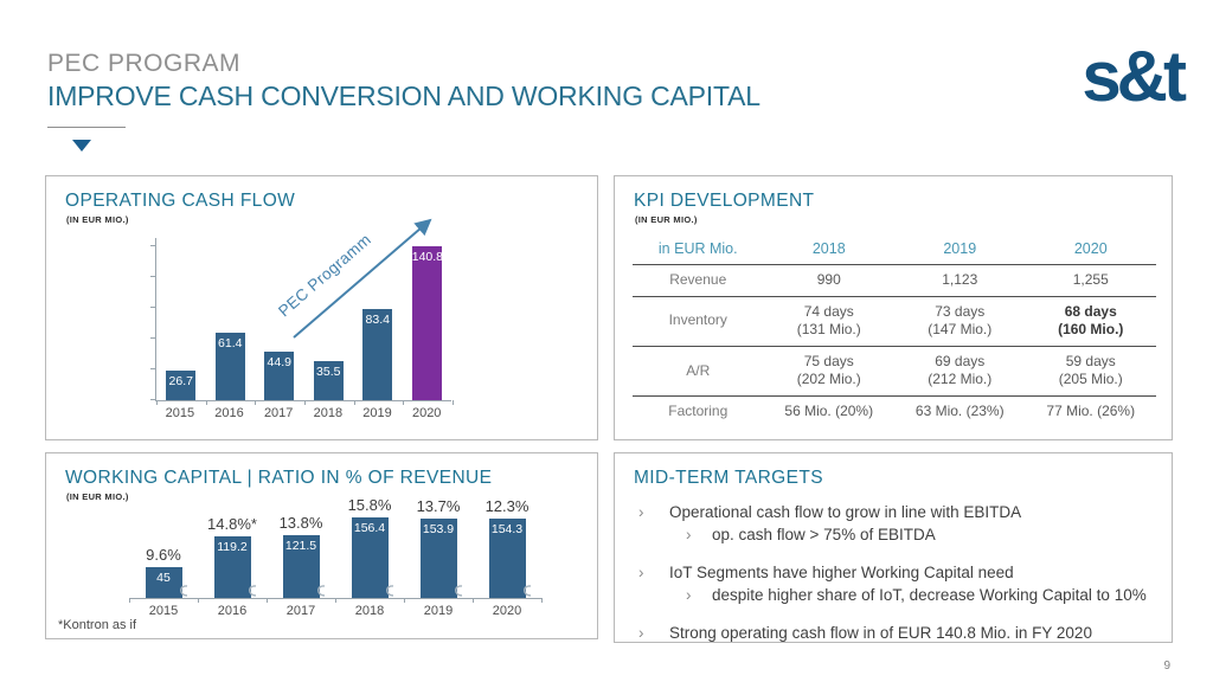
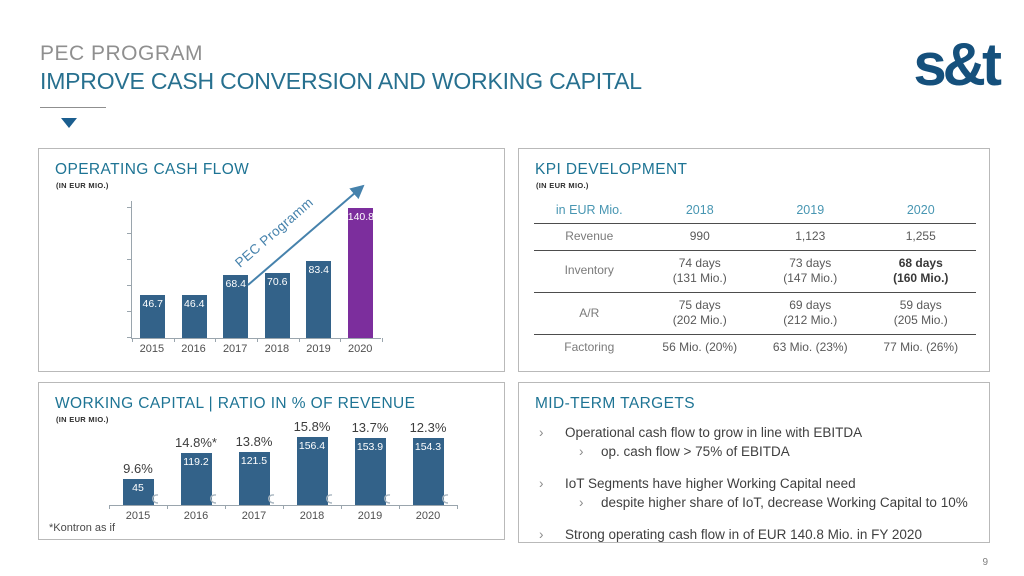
OPERATING CASH FLOW/2015: 26.7 -> 46.7
OPERATING CASH FLOW/2016: 61.4 -> 46.4
OPERATING CASH FLOW/2017: 44.9 -> 68.4
OPERATING CASH FLOW/2018: 35.5 -> 70.6
